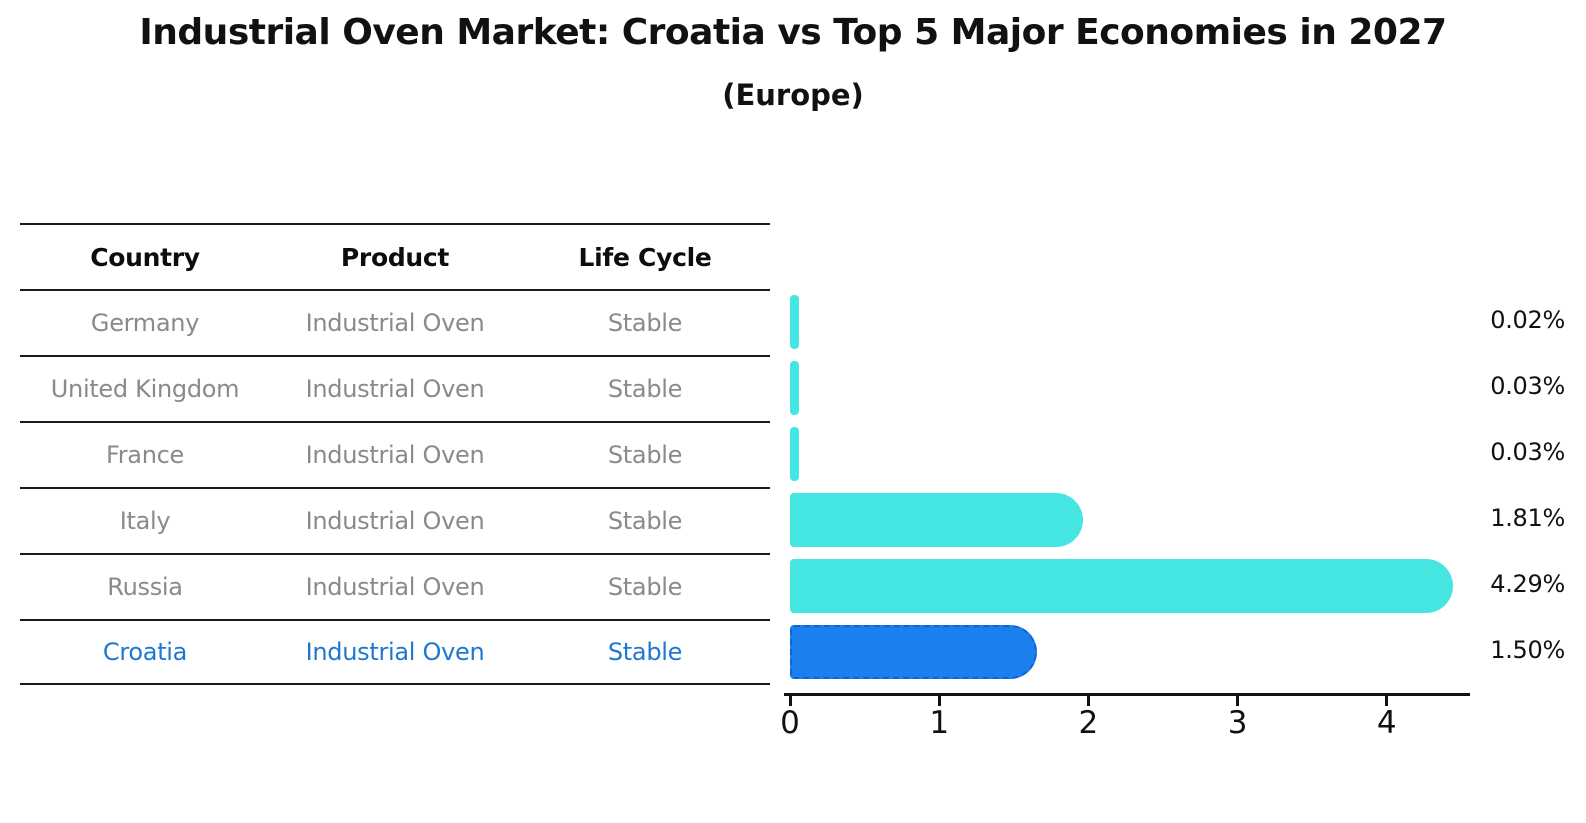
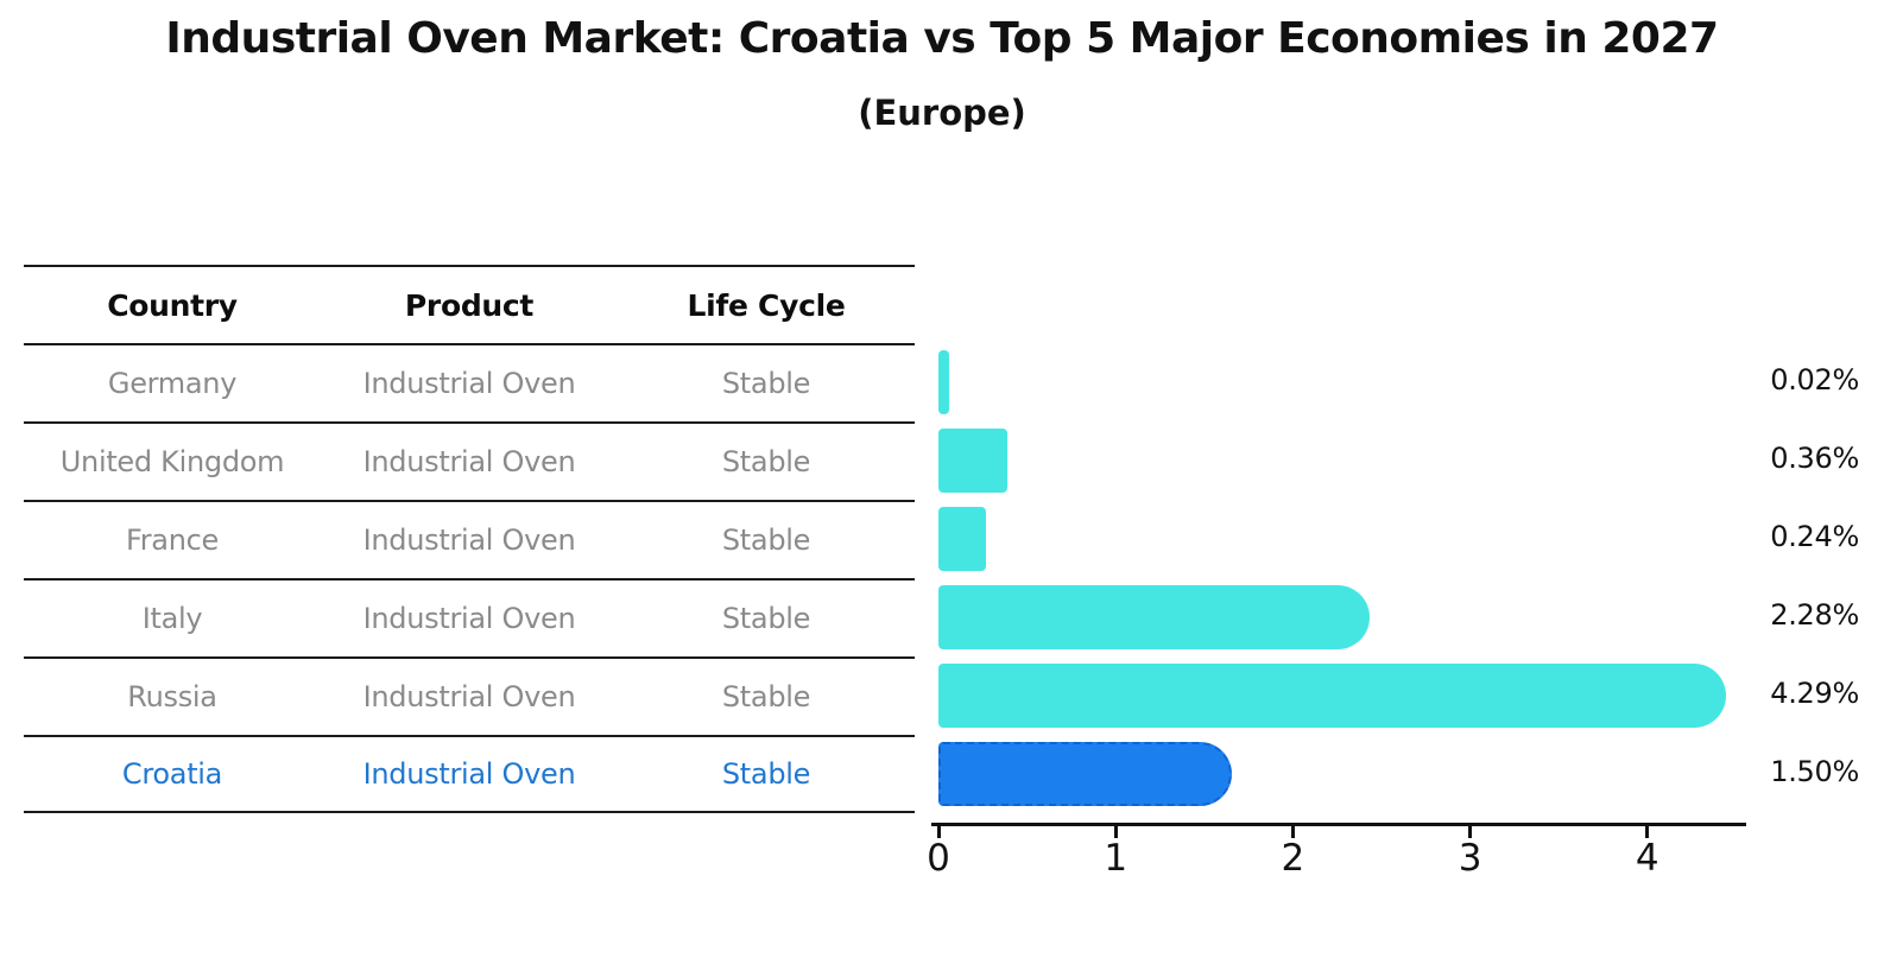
United Kingdom: 0.03% -> 0.36%
France: 0.03% -> 0.24%
Italy: 1.81% -> 2.28%
